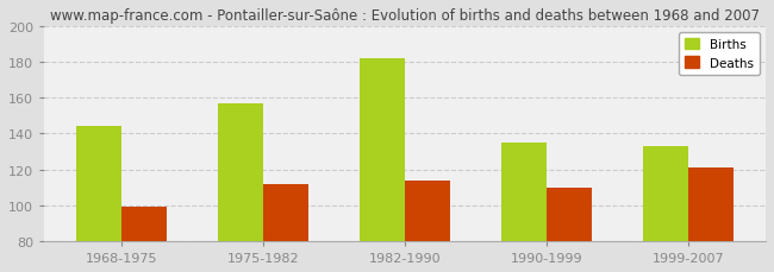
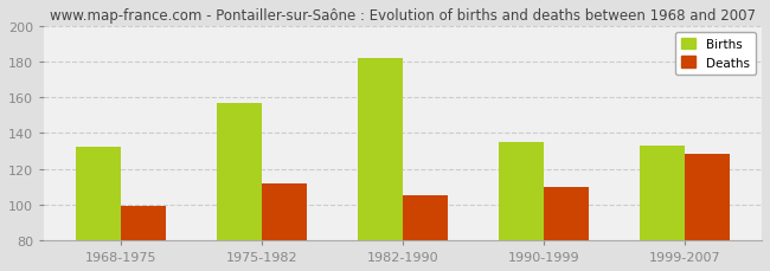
Births/1968-1975: 144 -> 132
Deaths/1982-1990: 114 -> 105
Deaths/1999-2007: 121 -> 128
